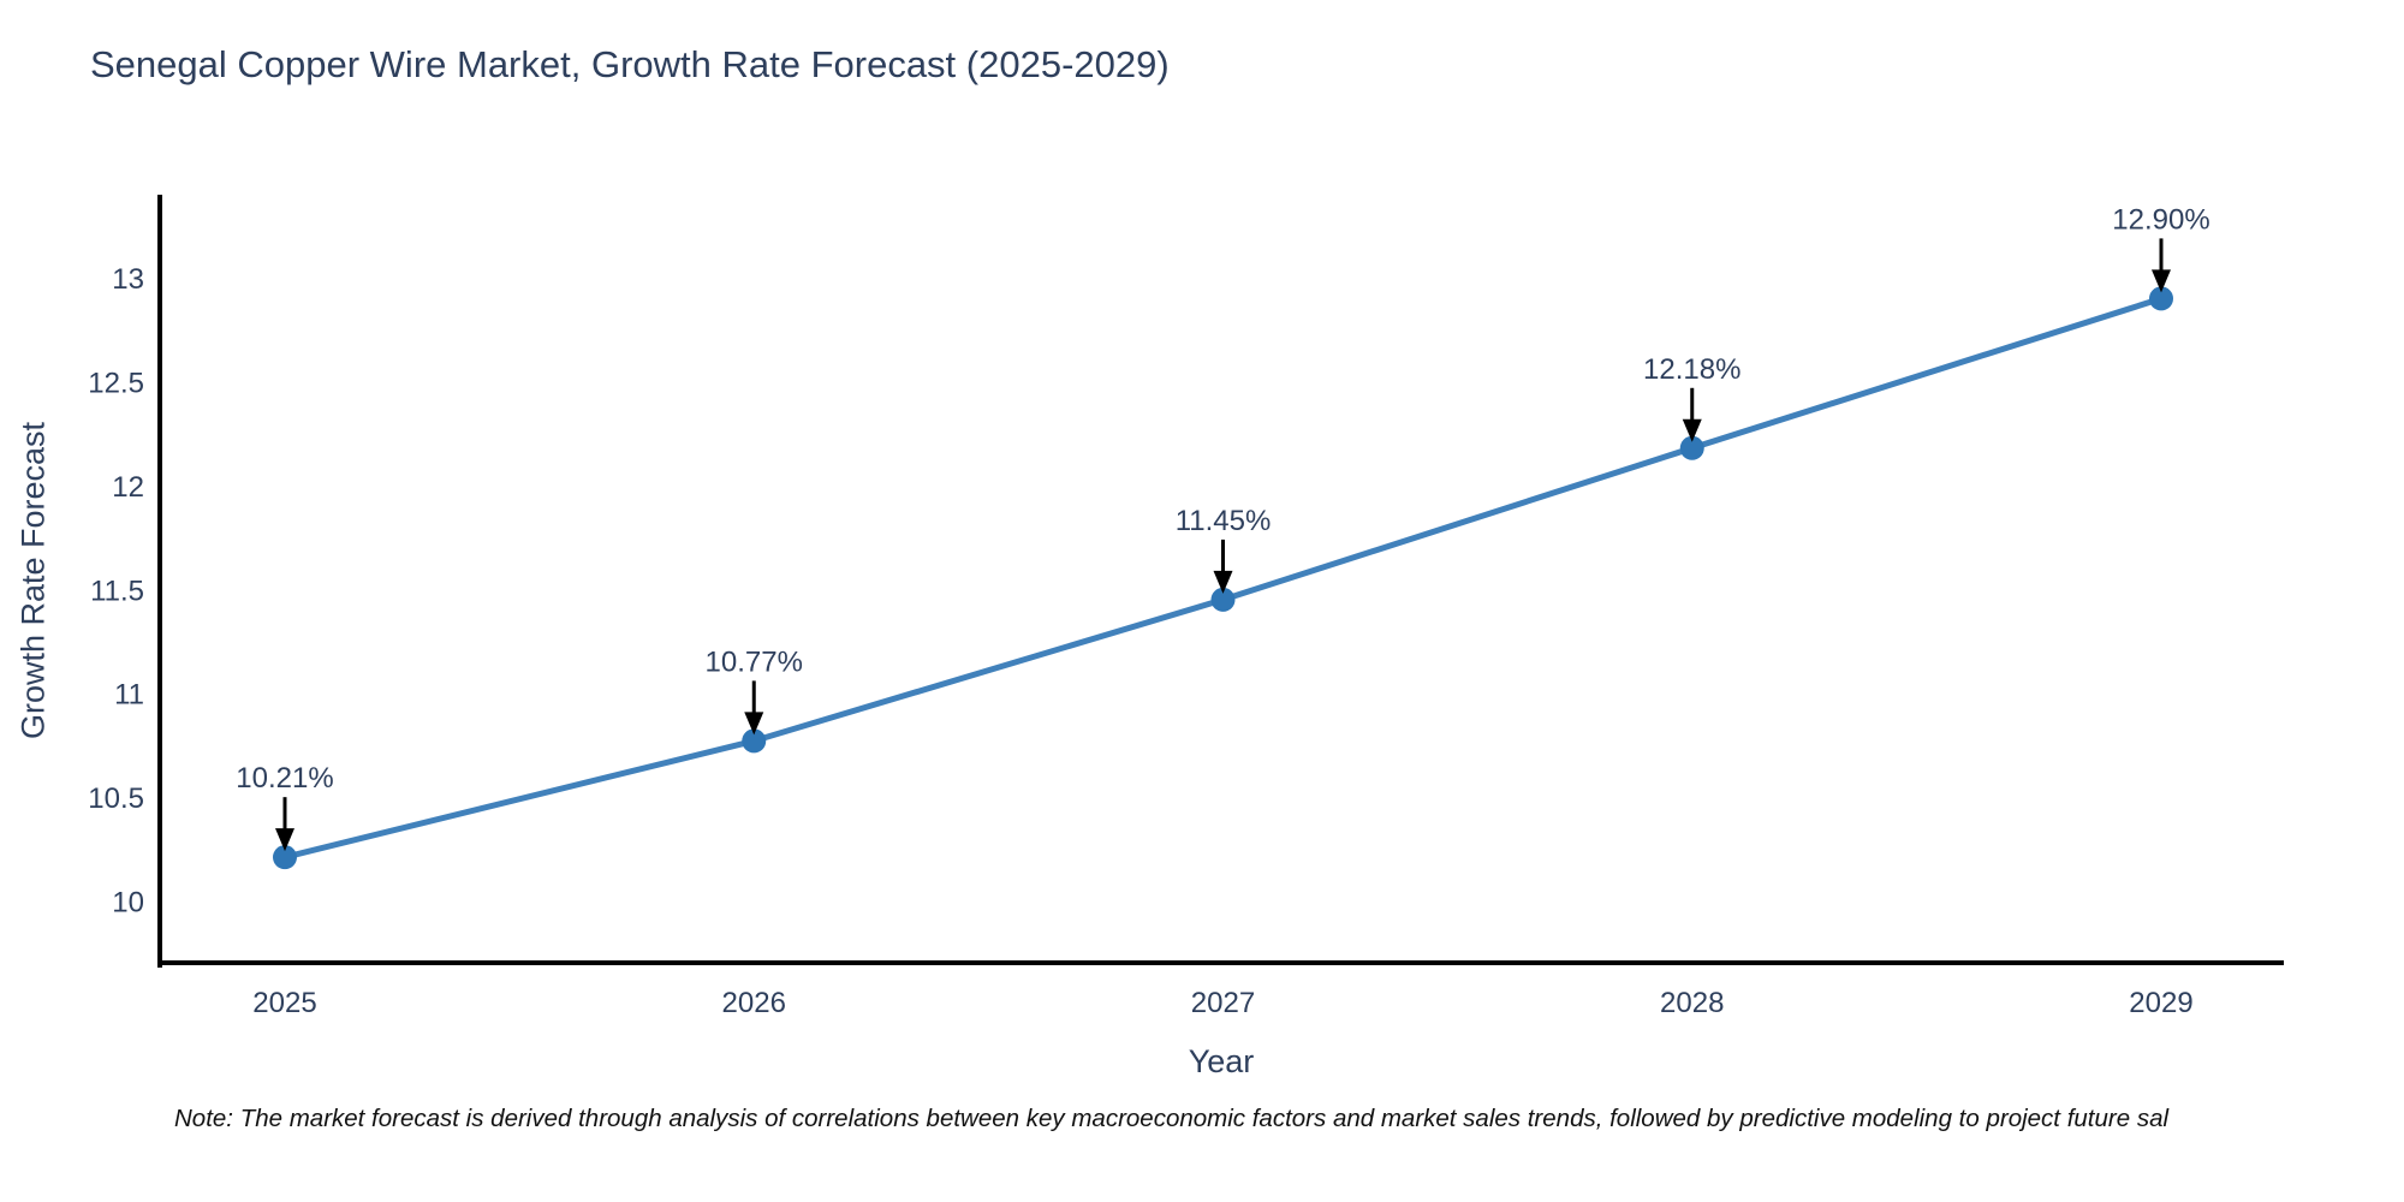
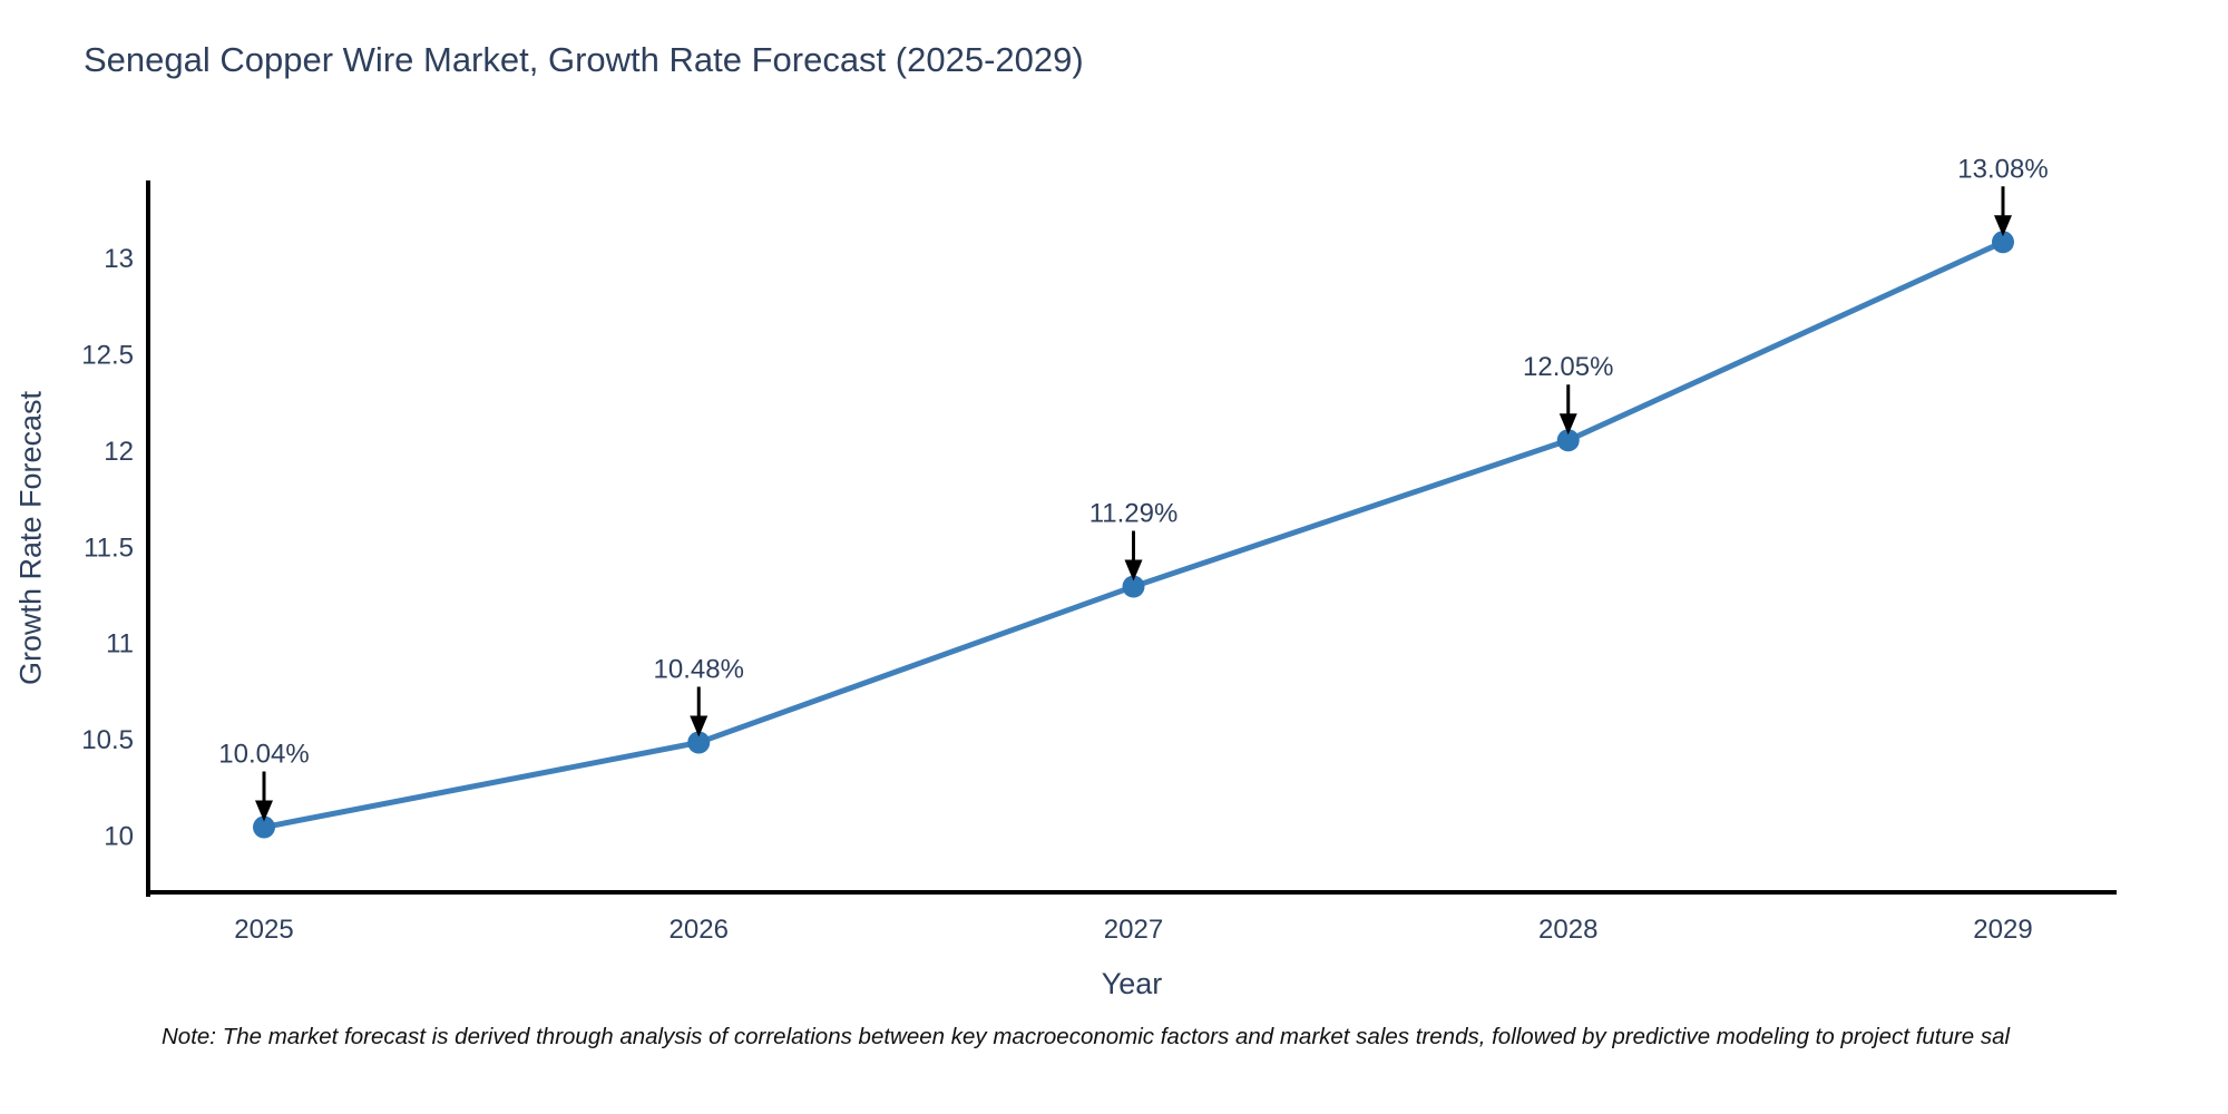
2025: 10.21% -> 10.04%
2026: 10.77% -> 10.48%
2027: 11.45% -> 11.29%
2028: 12.18% -> 12.05%
2029: 12.90% -> 13.08%
